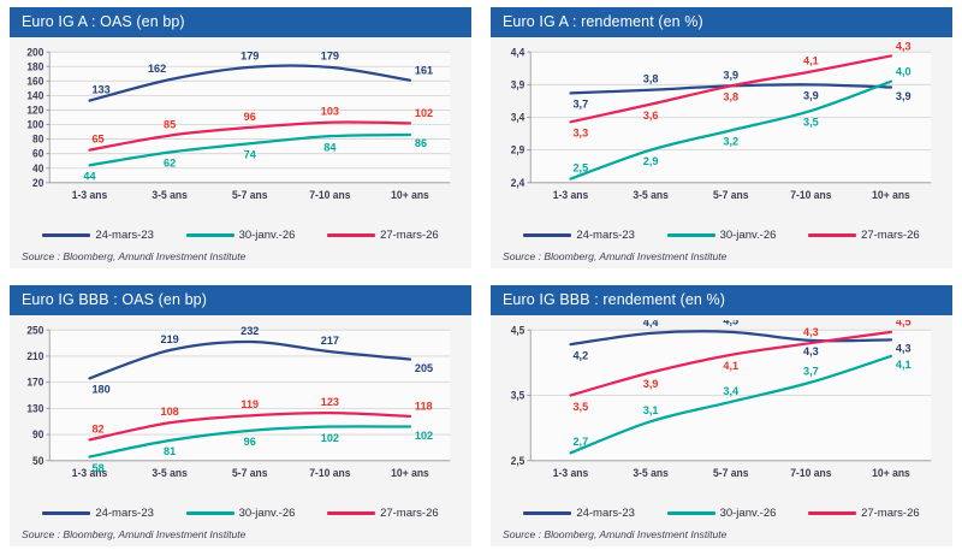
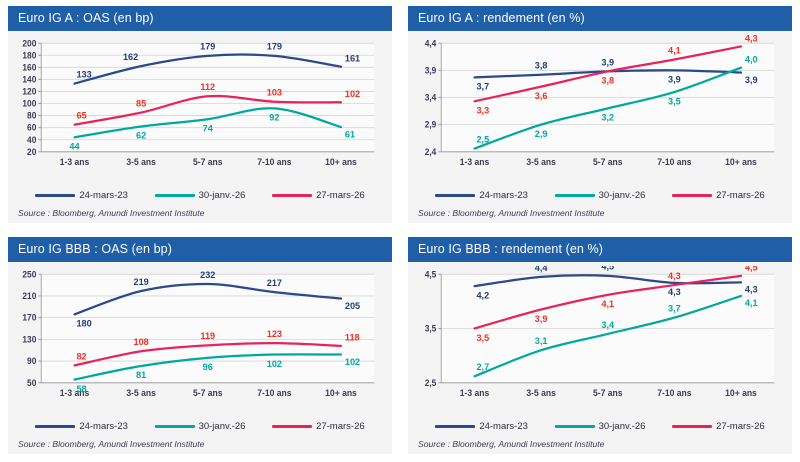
Euro IG A : OAS (en bp)/27-mars-26/5-7 ans: 96 -> 112
Euro IG A : OAS (en bp)/30-janv.-26/7-10 ans: 84 -> 92
Euro IG A : OAS (en bp)/30-janv.-26/10+ ans: 86 -> 61
